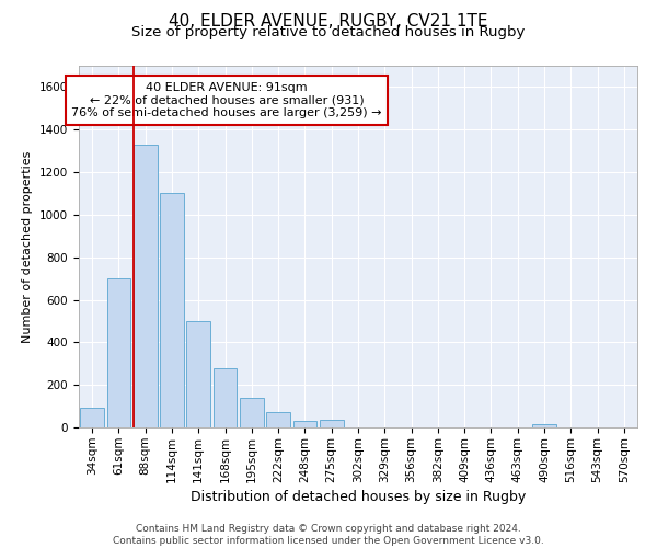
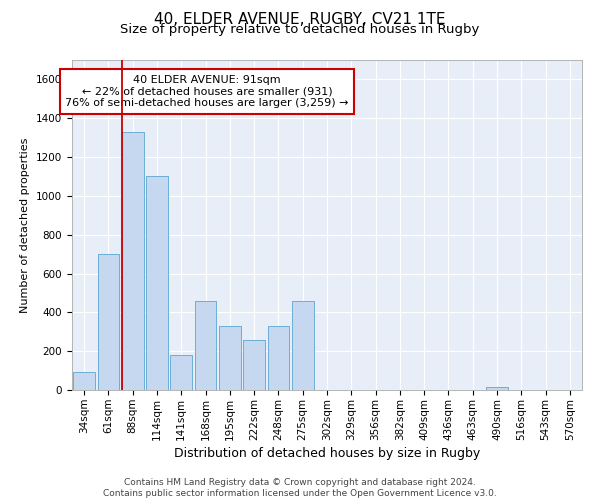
141sqm: 500 -> 180
168sqm: 280 -> 460
195sqm: 140 -> 330
222sqm: 70 -> 260
248sqm: 30 -> 330
275sqm: 40 -> 460
